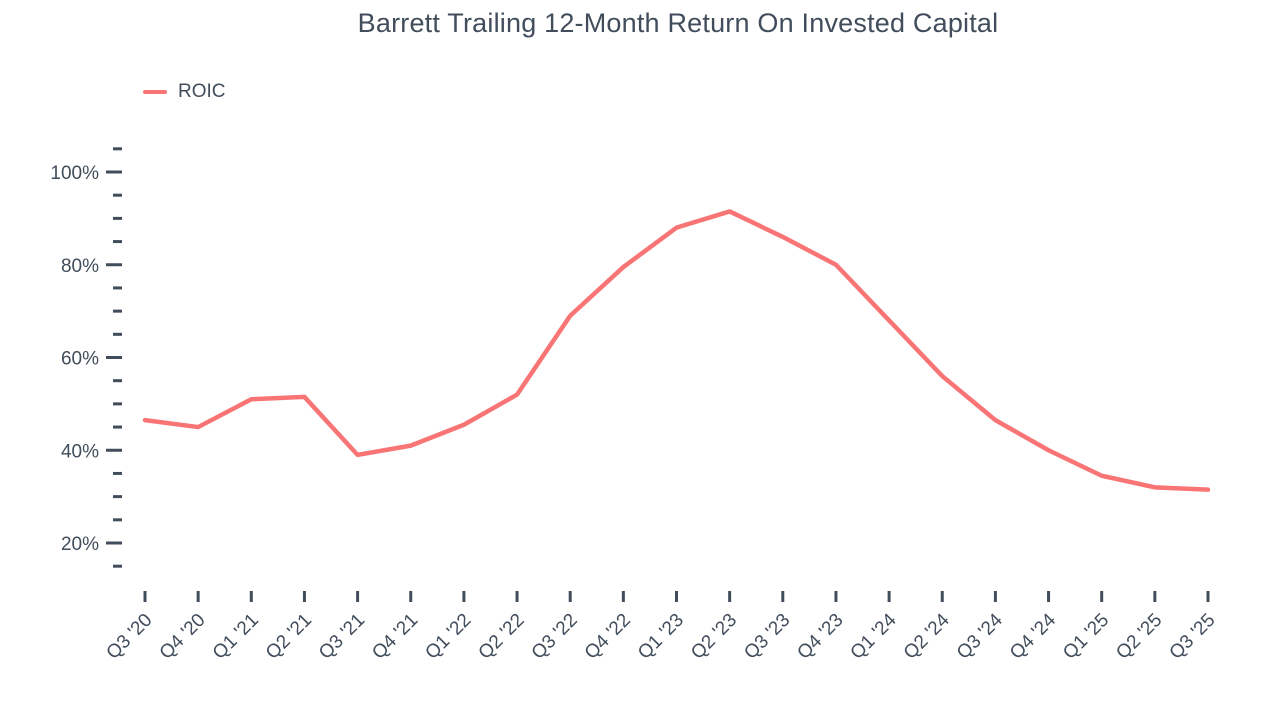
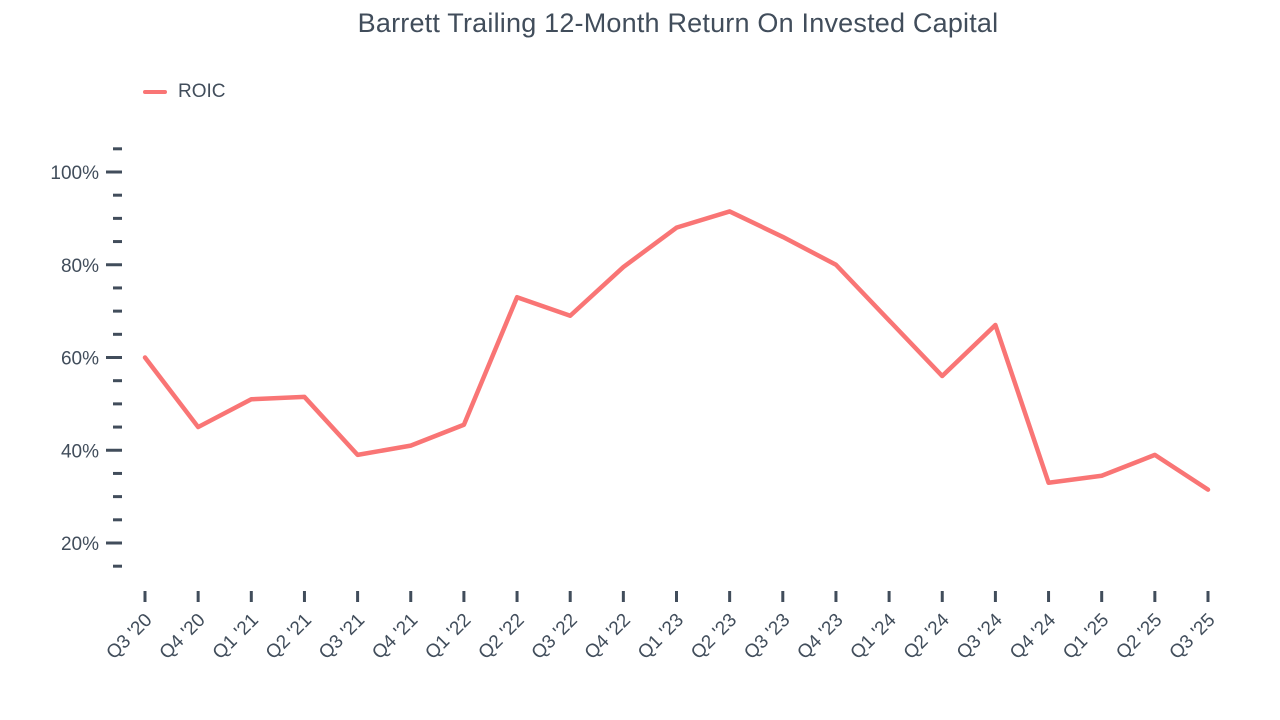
Q3 '20: 46% -> 60%
Q2 '22: 52% -> 73%
Q3 '24: 46% -> 67%
Q4 '24: 40% -> 33%
Q2 '25: 32% -> 39%
